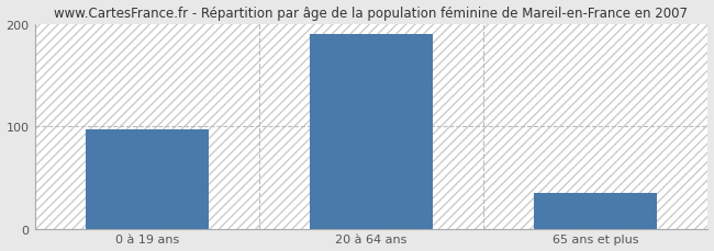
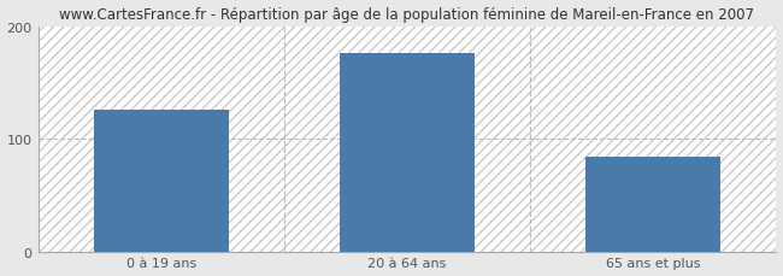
0 à 19 ans: 97 -> 126
20 à 64 ans: 190 -> 176
65 ans et plus: 35 -> 84
